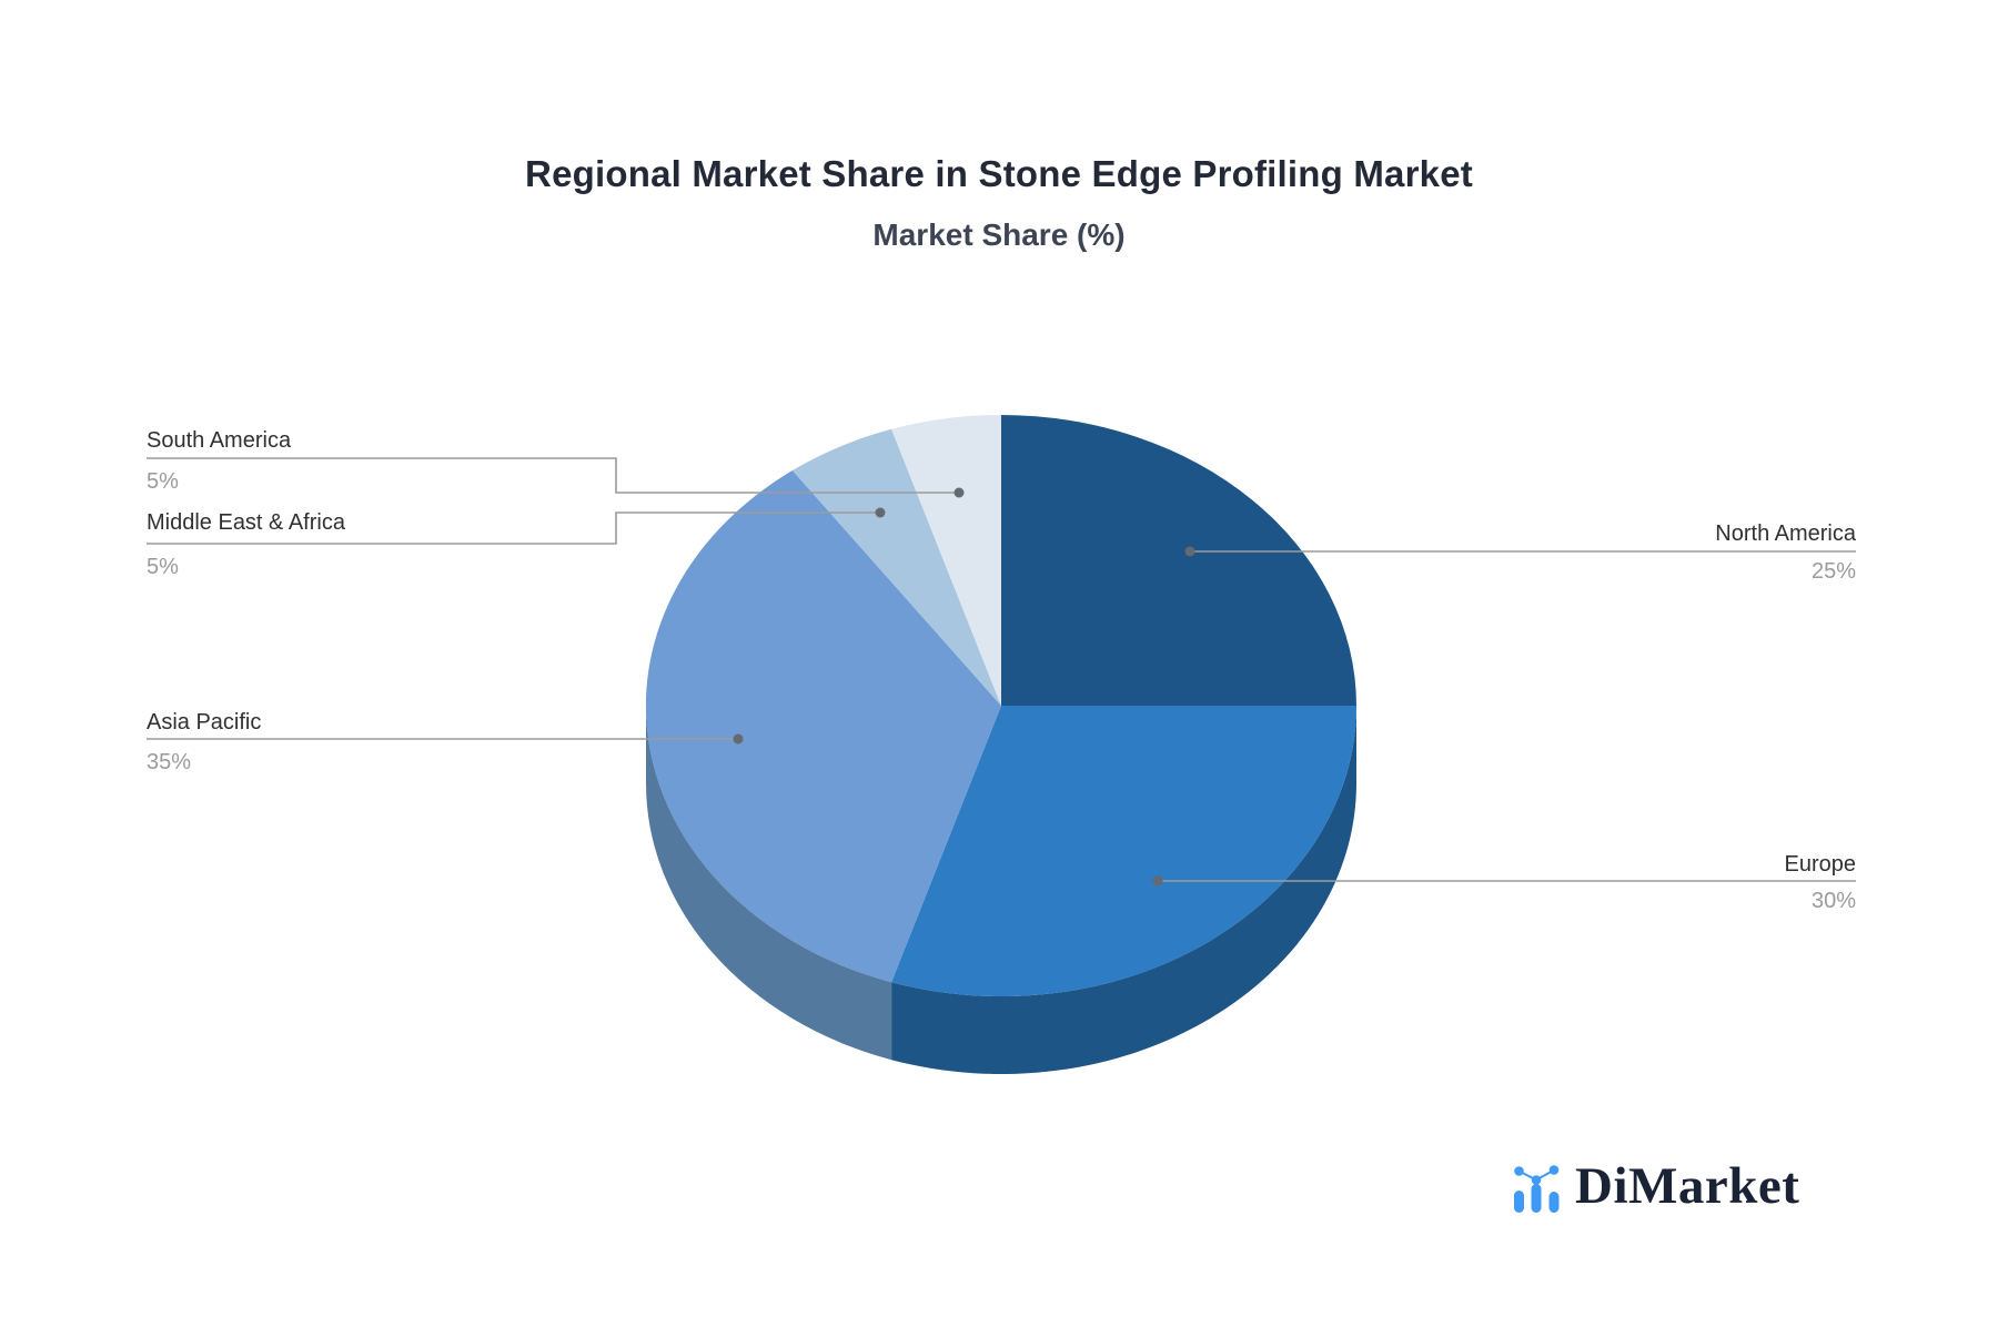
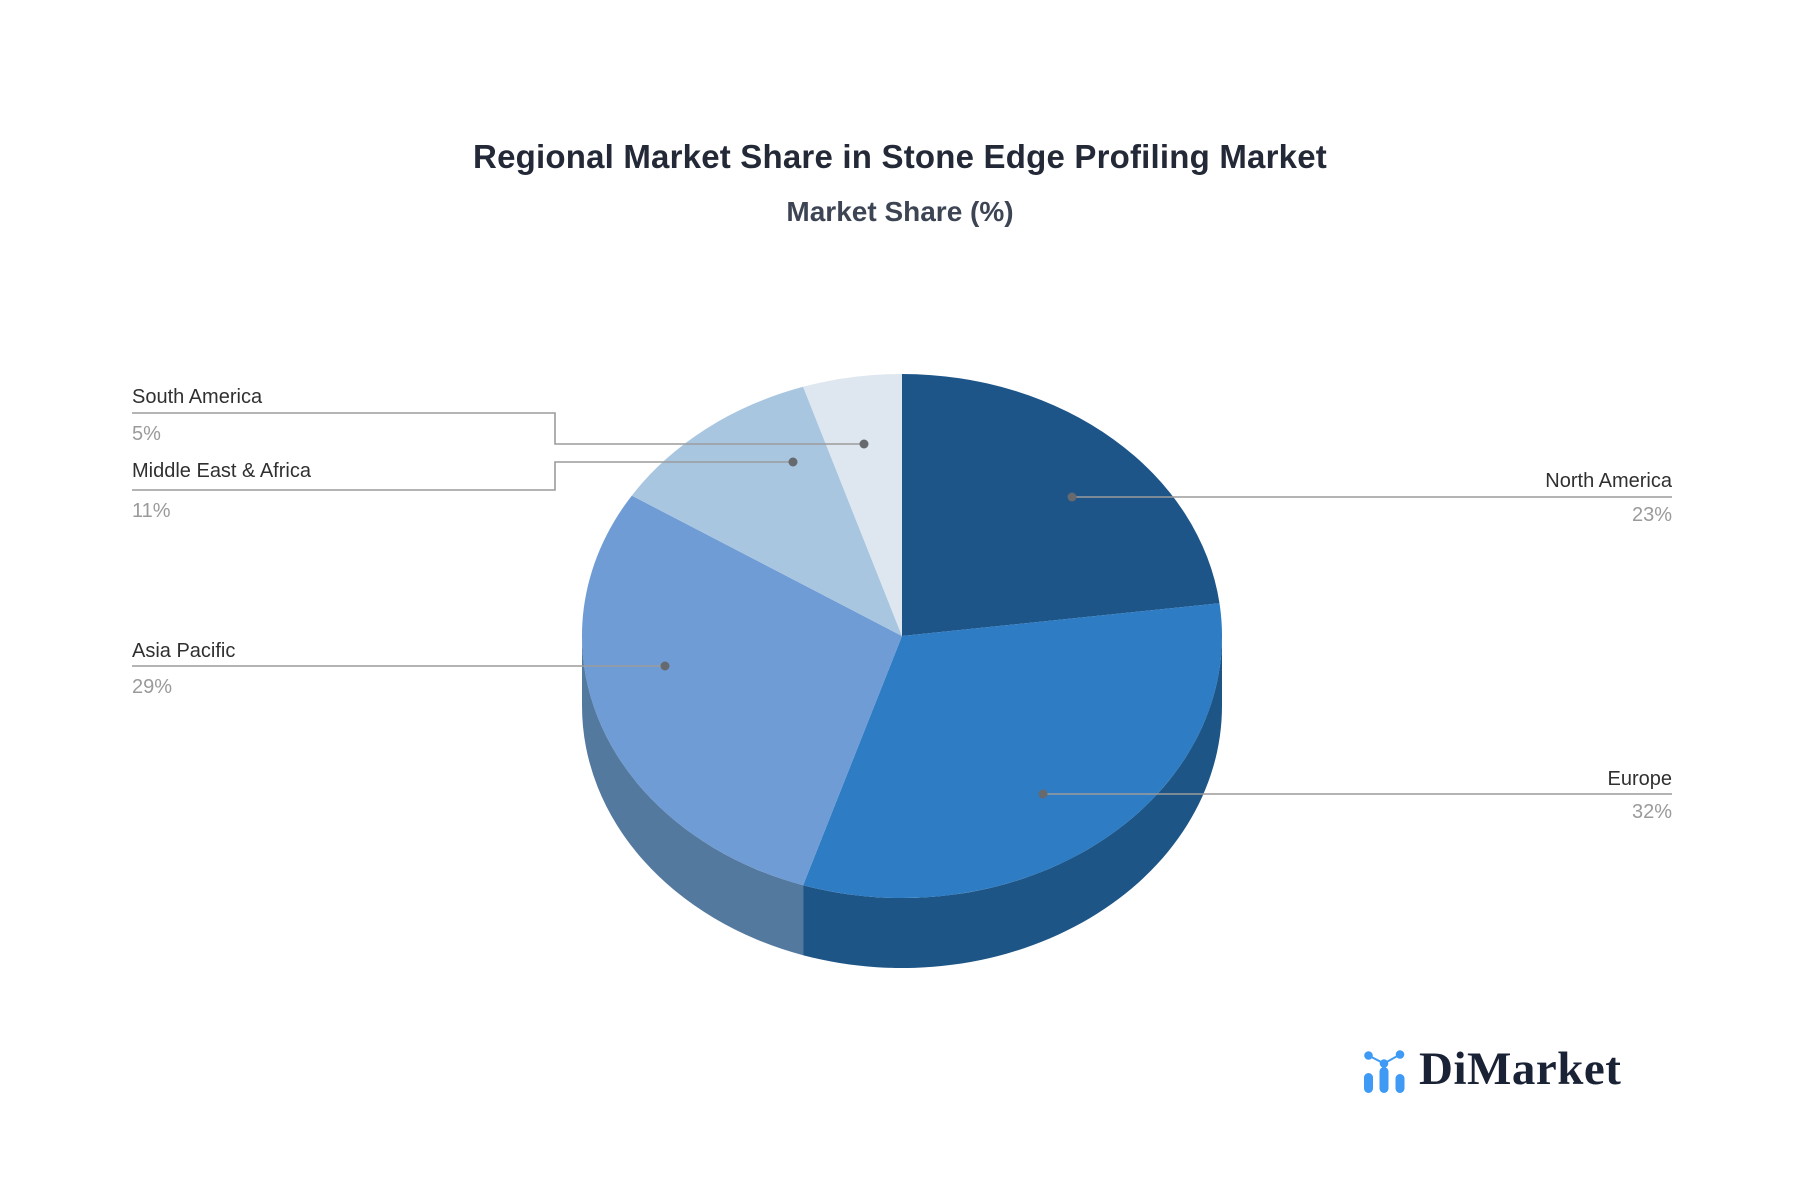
North America: 25% -> 23%
Europe: 30% -> 32%
Asia Pacific: 35% -> 29%
Middle East & Africa: 5% -> 11%
